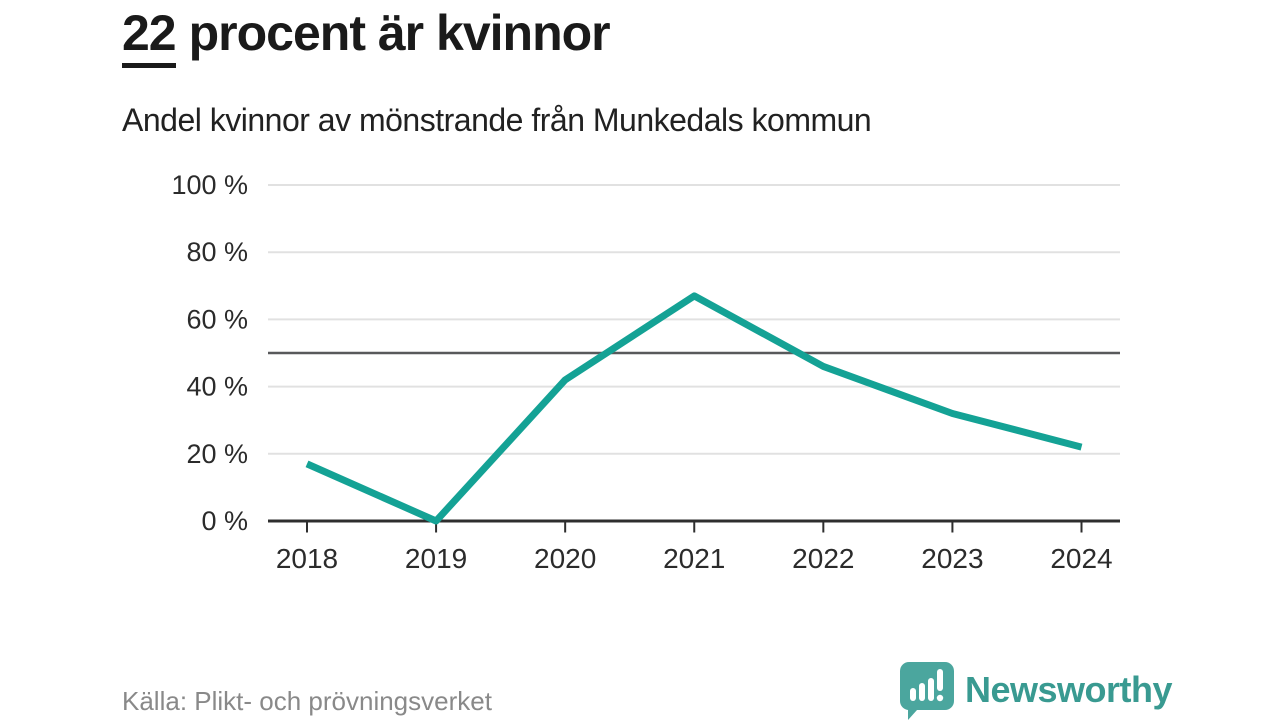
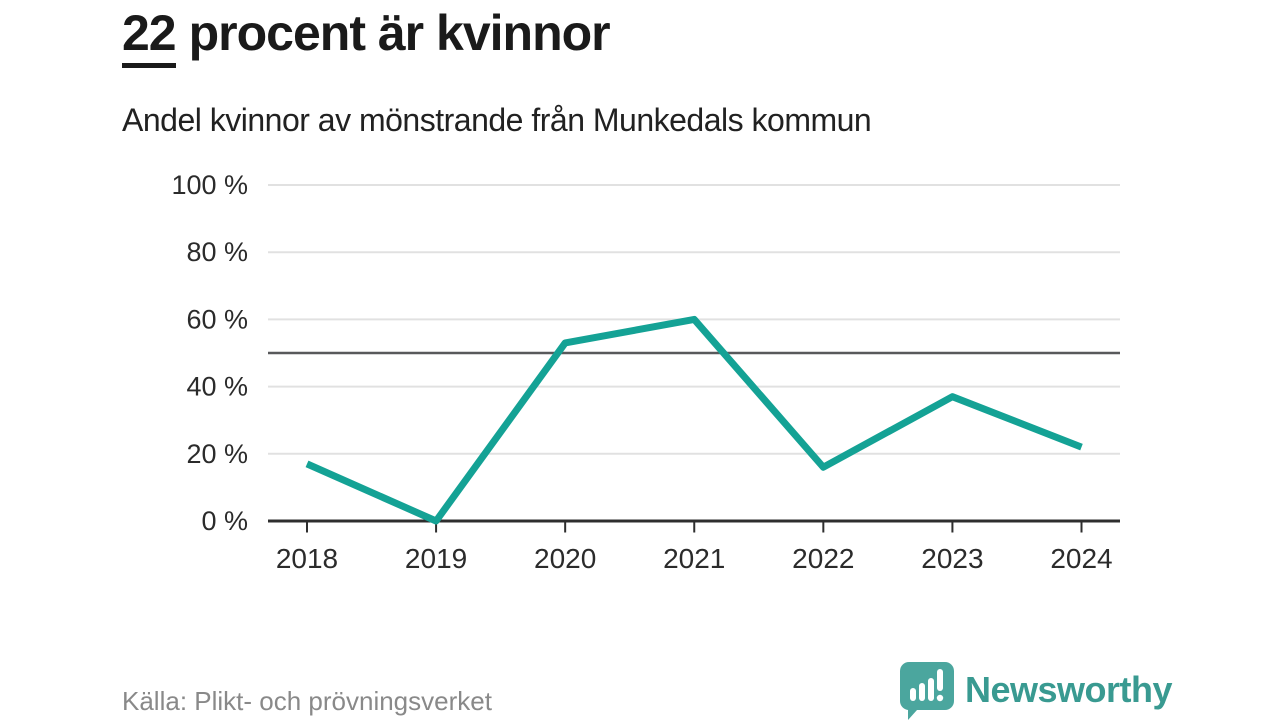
2020: 42% -> 53%
2021: 67% -> 60%
2022: 46% -> 16%
2023: 32% -> 37%
